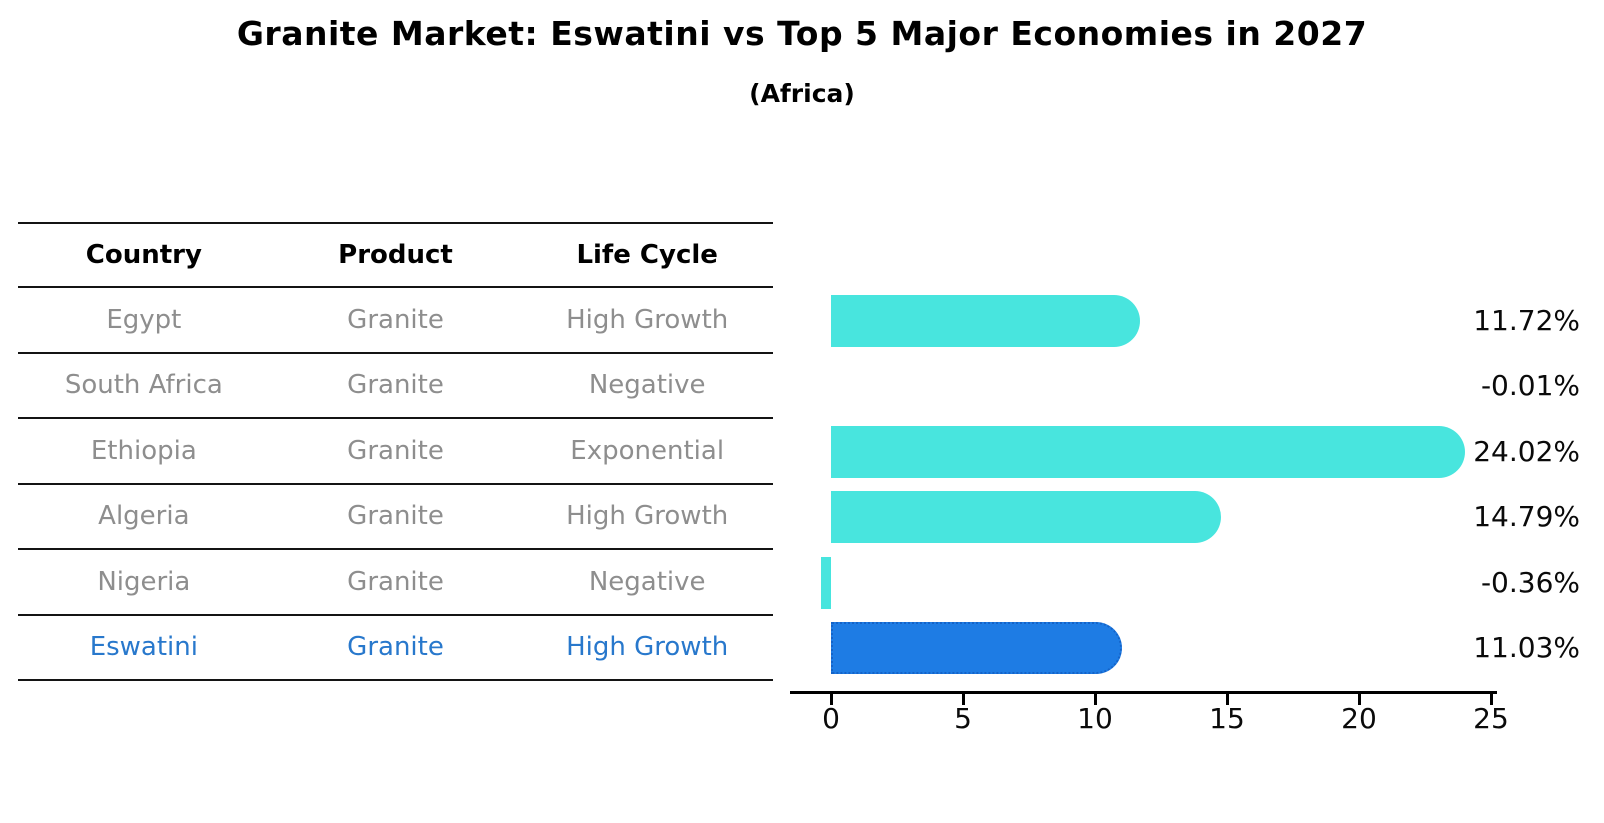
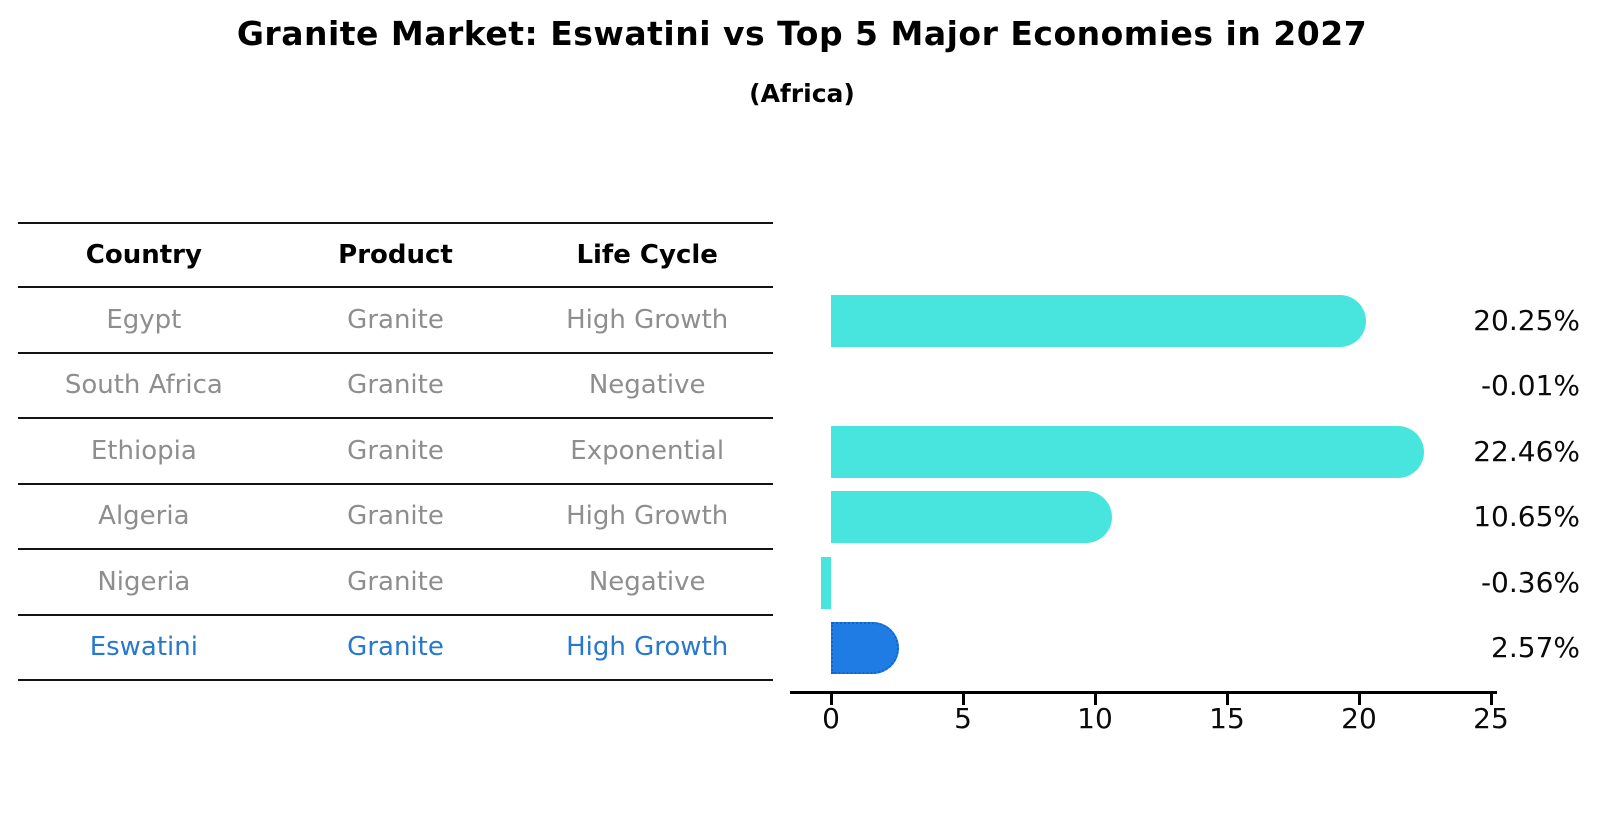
Egypt: 11.72% -> 20.25%
Ethiopia: 24.02% -> 22.46%
Algeria: 14.79% -> 10.65%
Eswatini: 11.03% -> 2.57%
